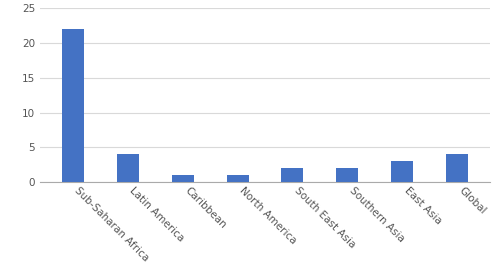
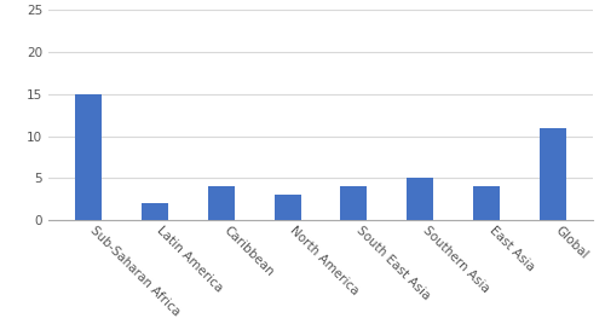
Sub-Saharan Africa: 22 -> 15
Latin America: 4 -> 2
Caribbean: 1 -> 4
North America: 1 -> 3
South East Asia: 2 -> 4
Southern Asia: 2 -> 5
East Asia: 3 -> 4
Global: 4 -> 11
